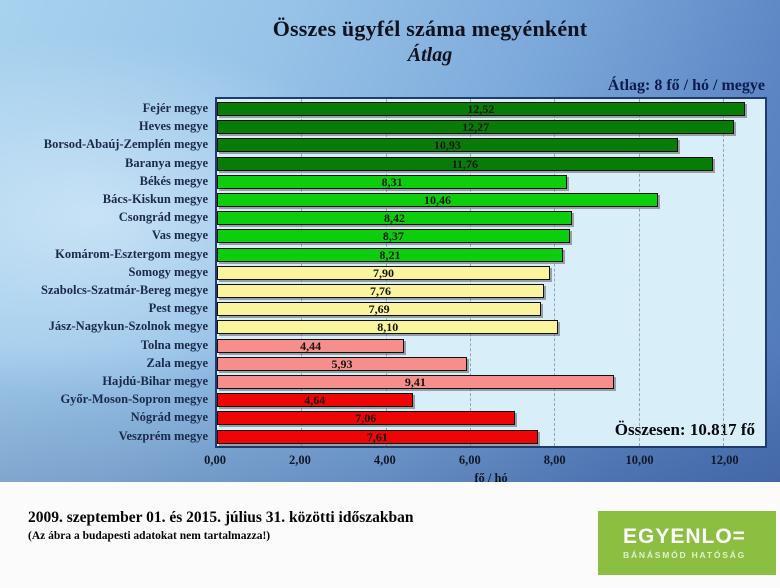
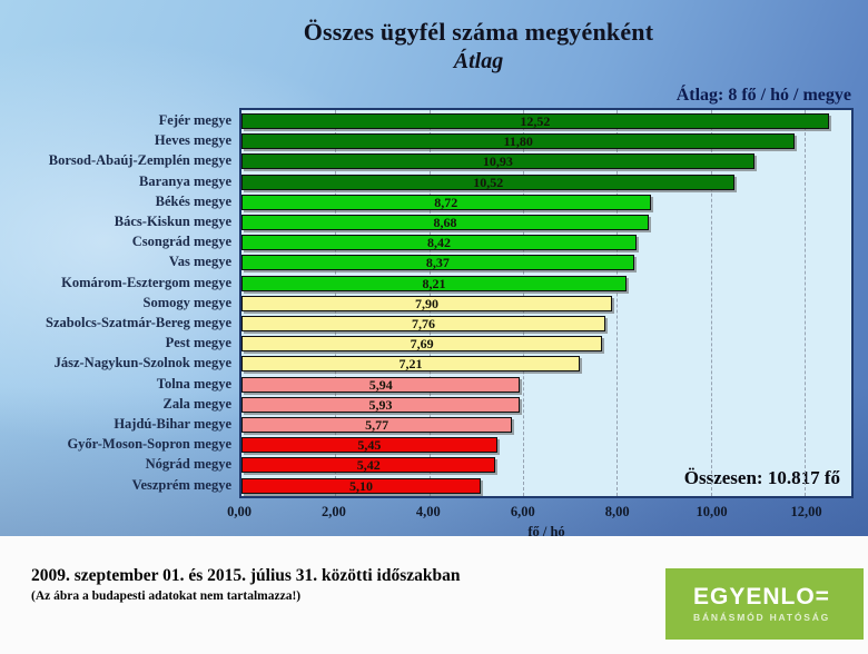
Heves megye: 12,27 -> 11,80
Baranya megye: 11,76 -> 10,52
Békés megye: 8,31 -> 8,72
Bács-Kiskun megye: 10,46 -> 8,68
Jász-Nagykun-Szolnok megye: 8,10 -> 7,21
Tolna megye: 4,44 -> 5,94
Hajdú-Bihar megye: 9,41 -> 5,77
Győr-Moson-Sopron megye: 4,64 -> 5,45
Nógrád megye: 7,06 -> 5,42
Veszprém megye: 7,61 -> 5,10
